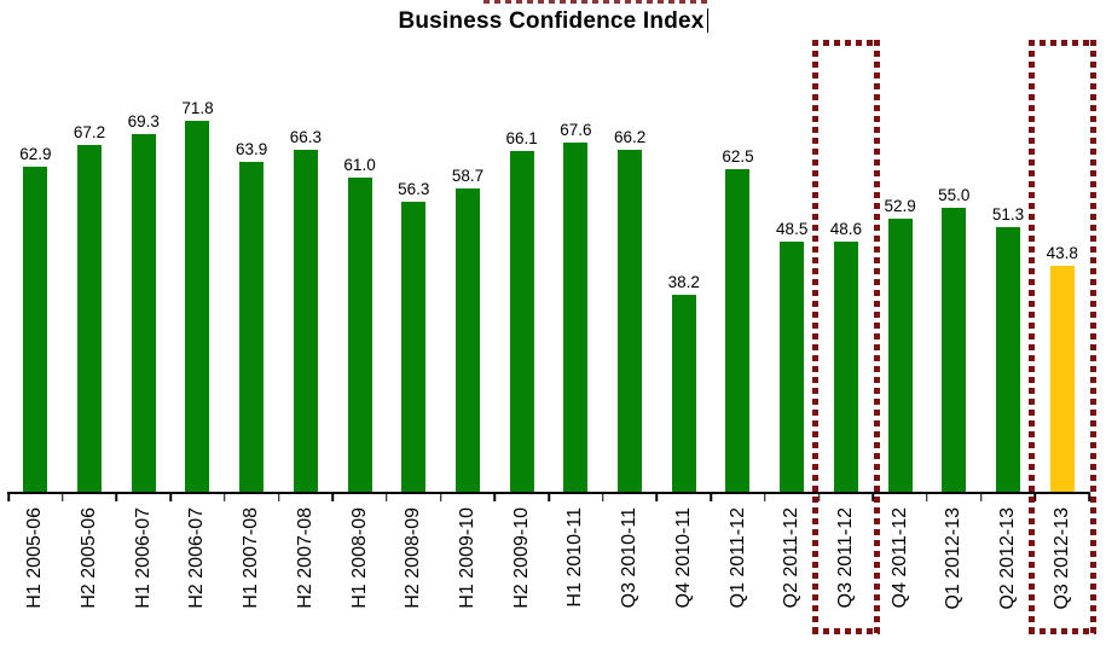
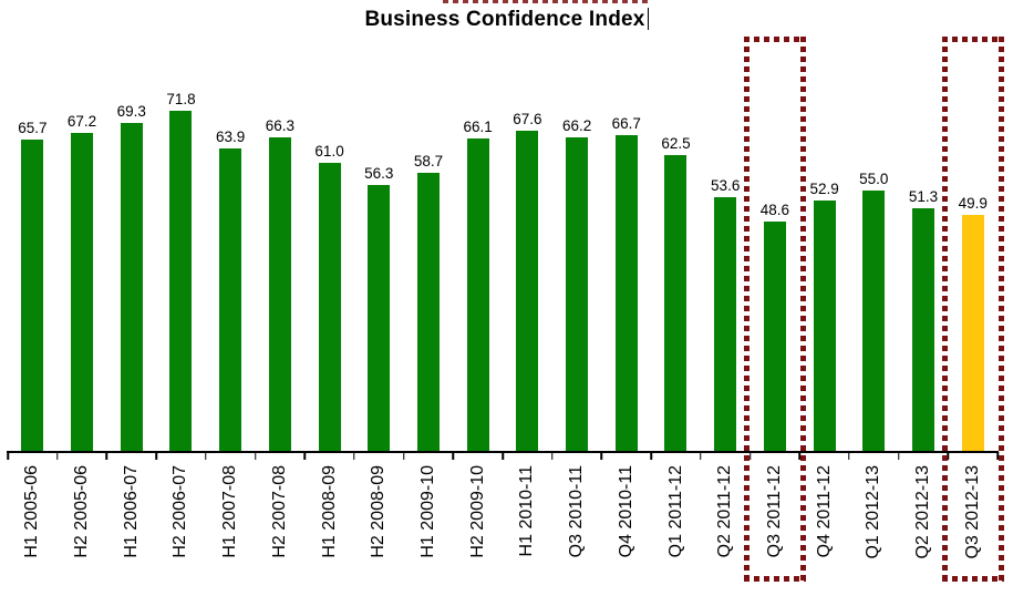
H1 2005-06: 62.9 -> 65.7
Q4 2010-11: 38.2 -> 66.7
Q2 2011-12: 48.5 -> 53.6
Q3 2012-13: 43.8 -> 49.9
